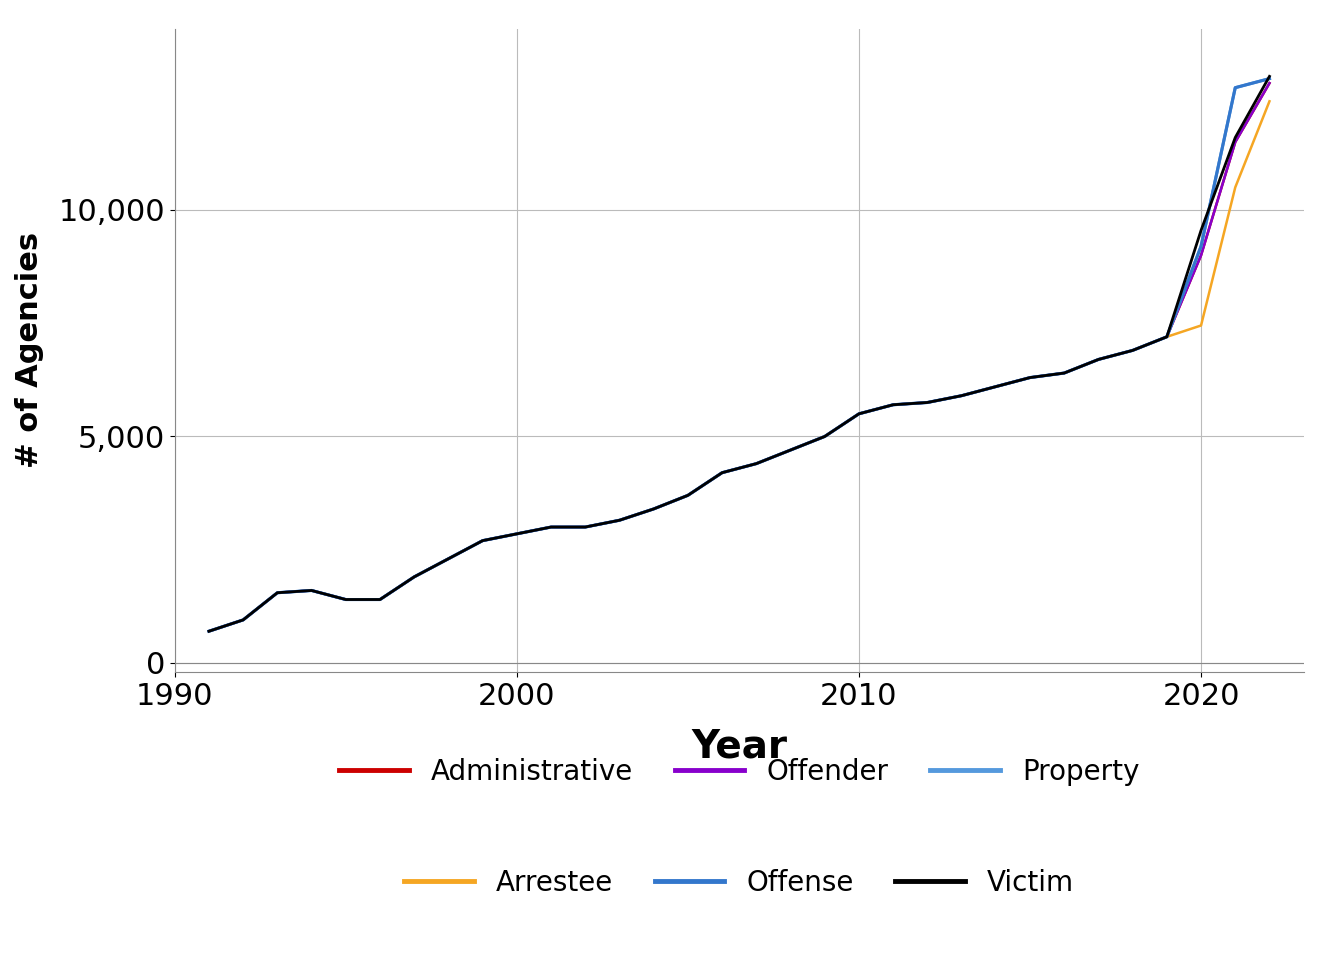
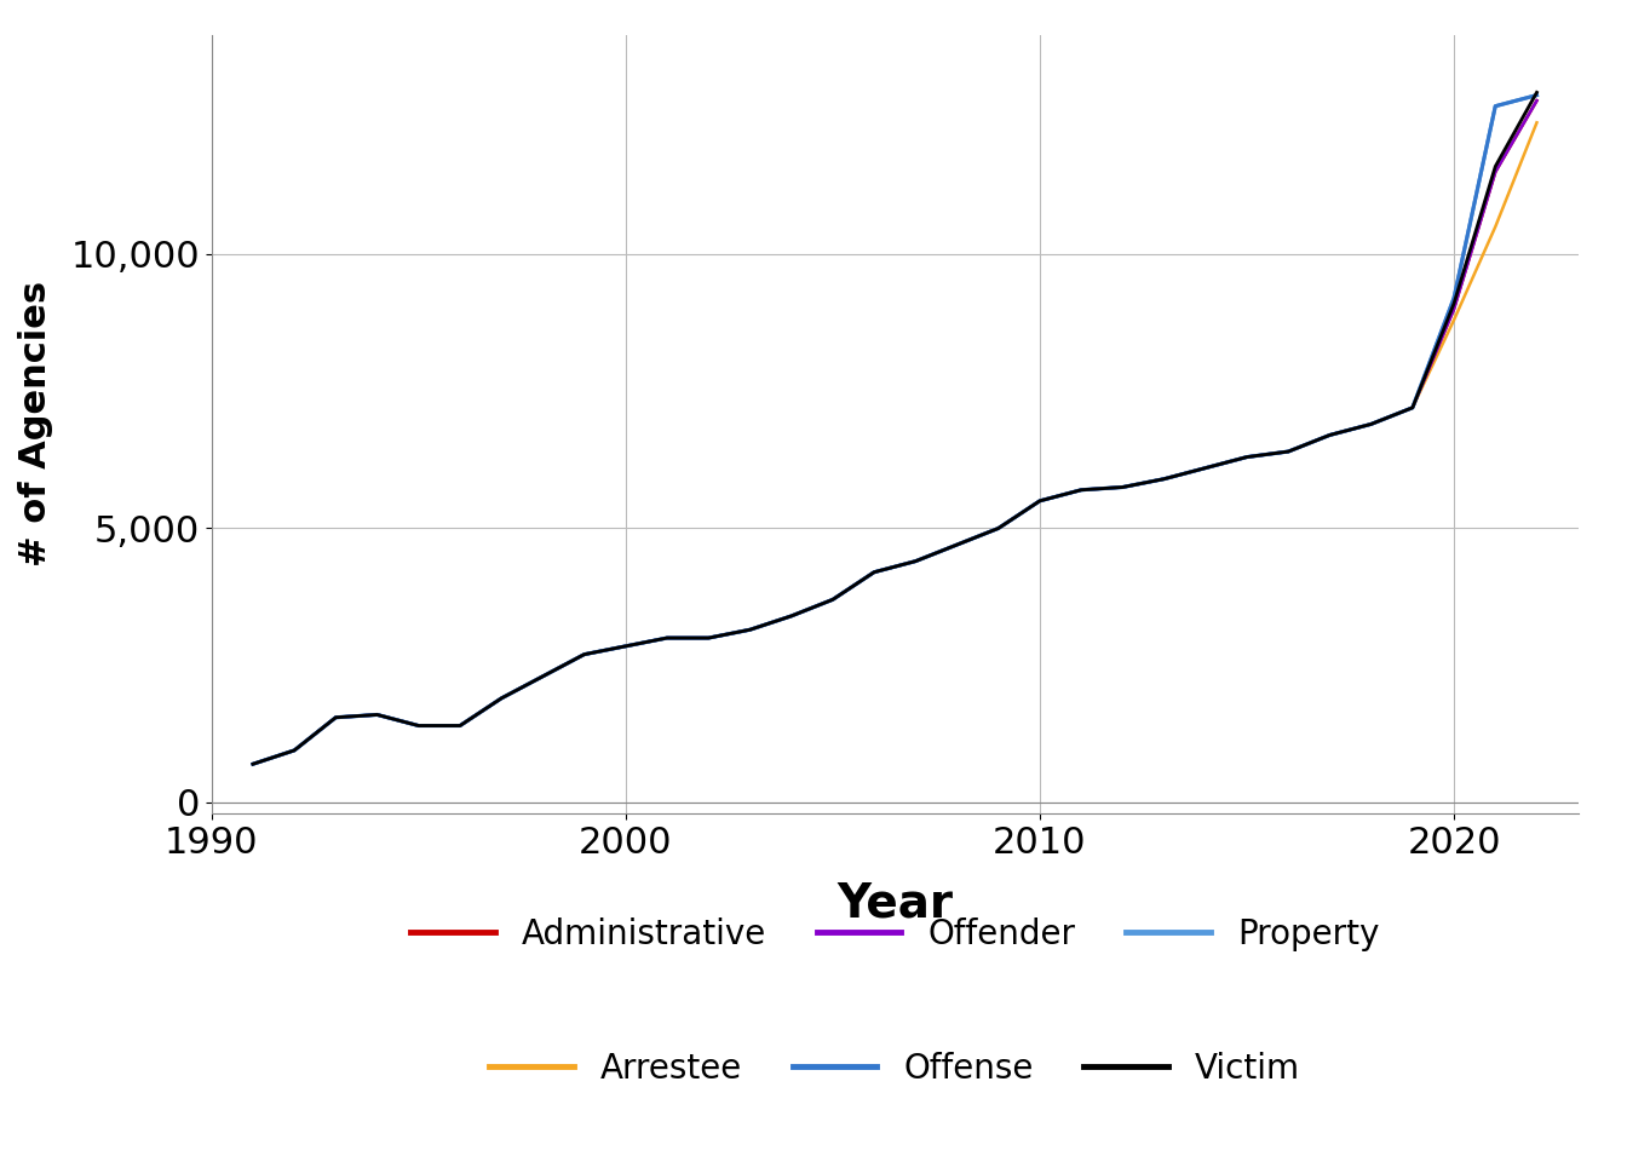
Arrestee/2020: 7,450 -> 8,800
Victim/2020: 9,550 -> 9,100
